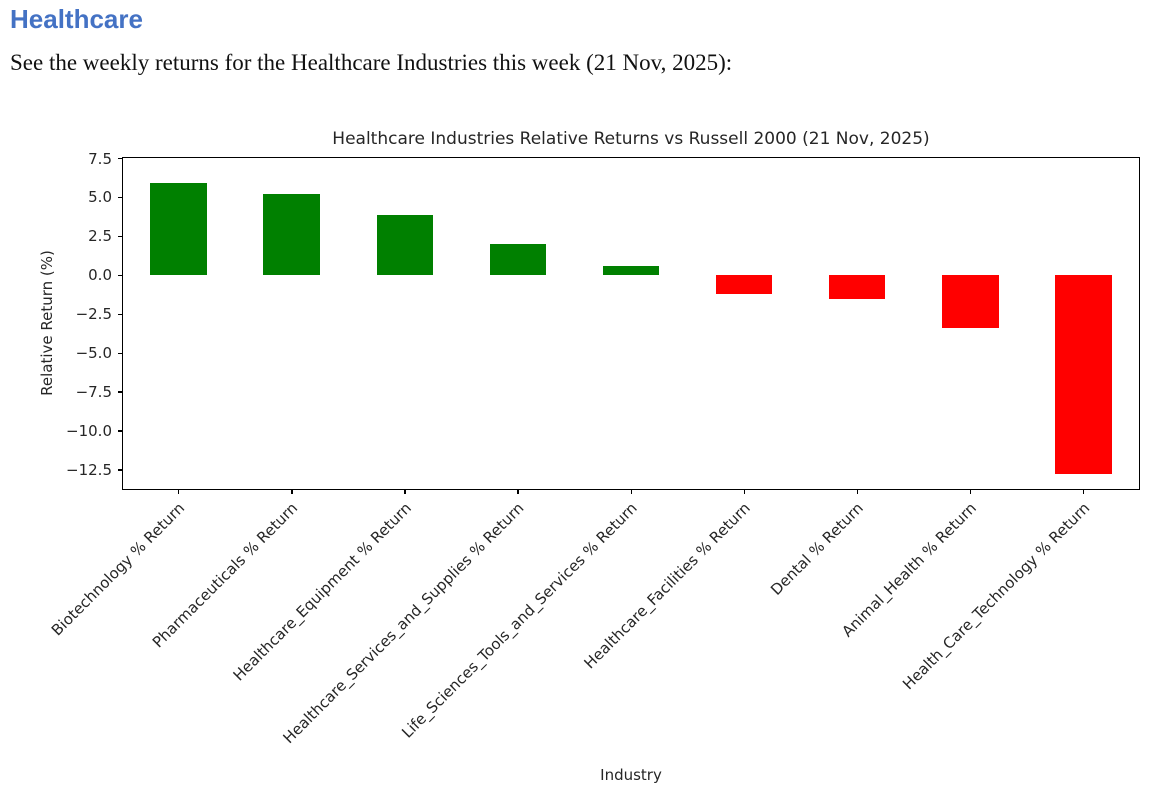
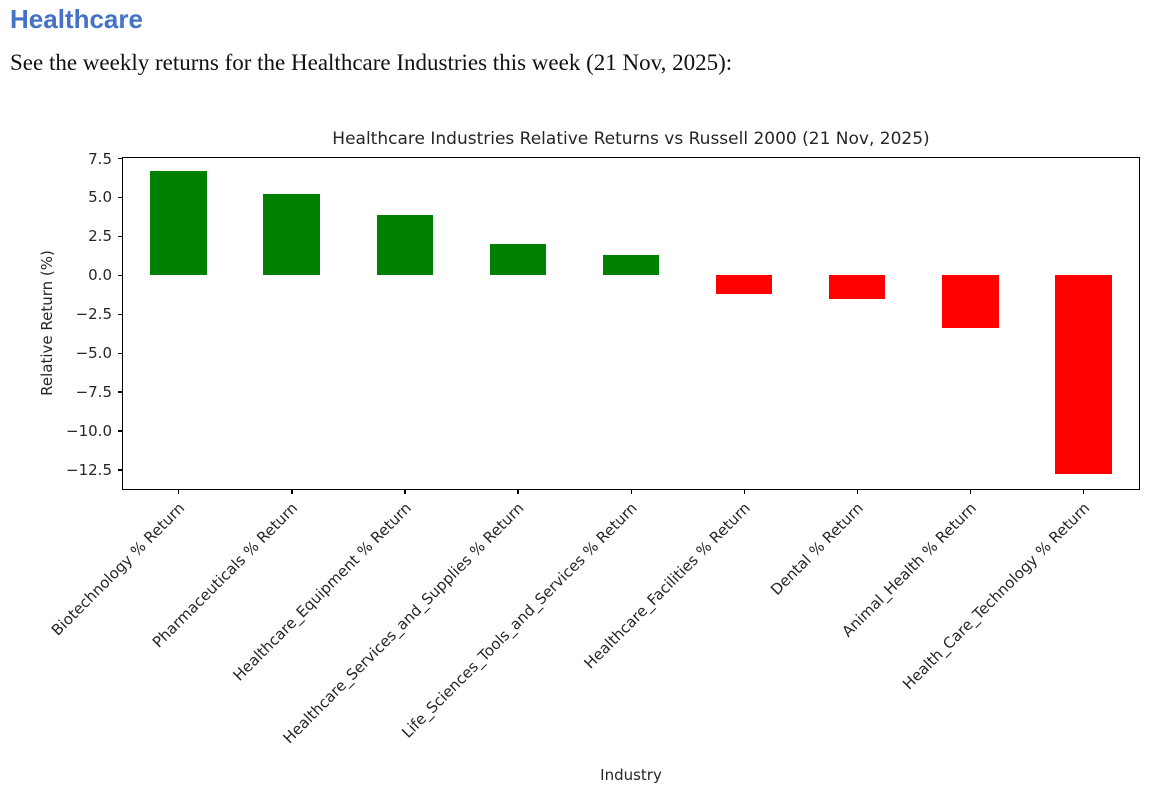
Biotechnology % Return: 5.9 -> 6.7
Life_Sciences_Tools_and_Services % Return: 0.6 -> 1.3
